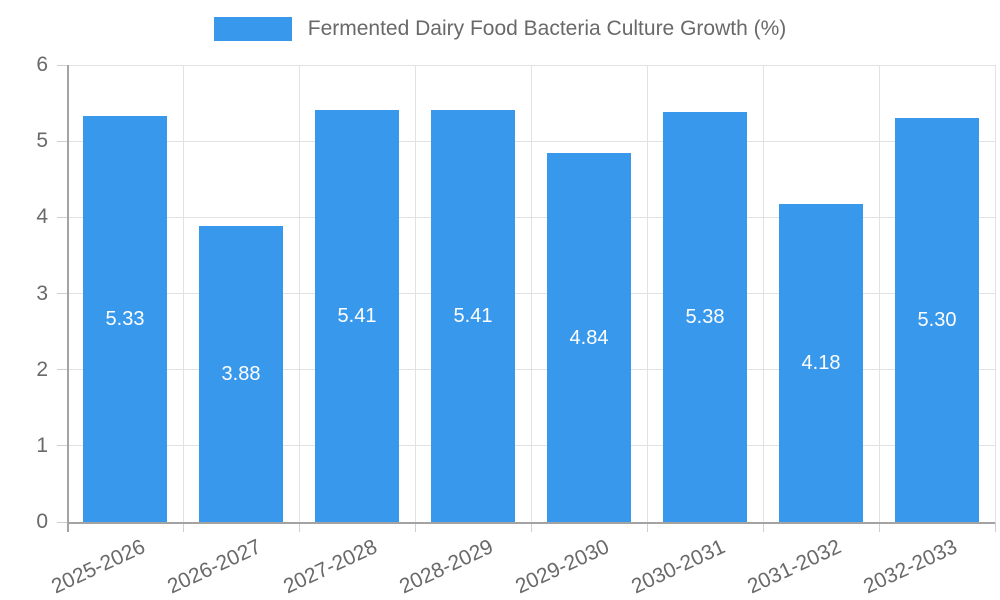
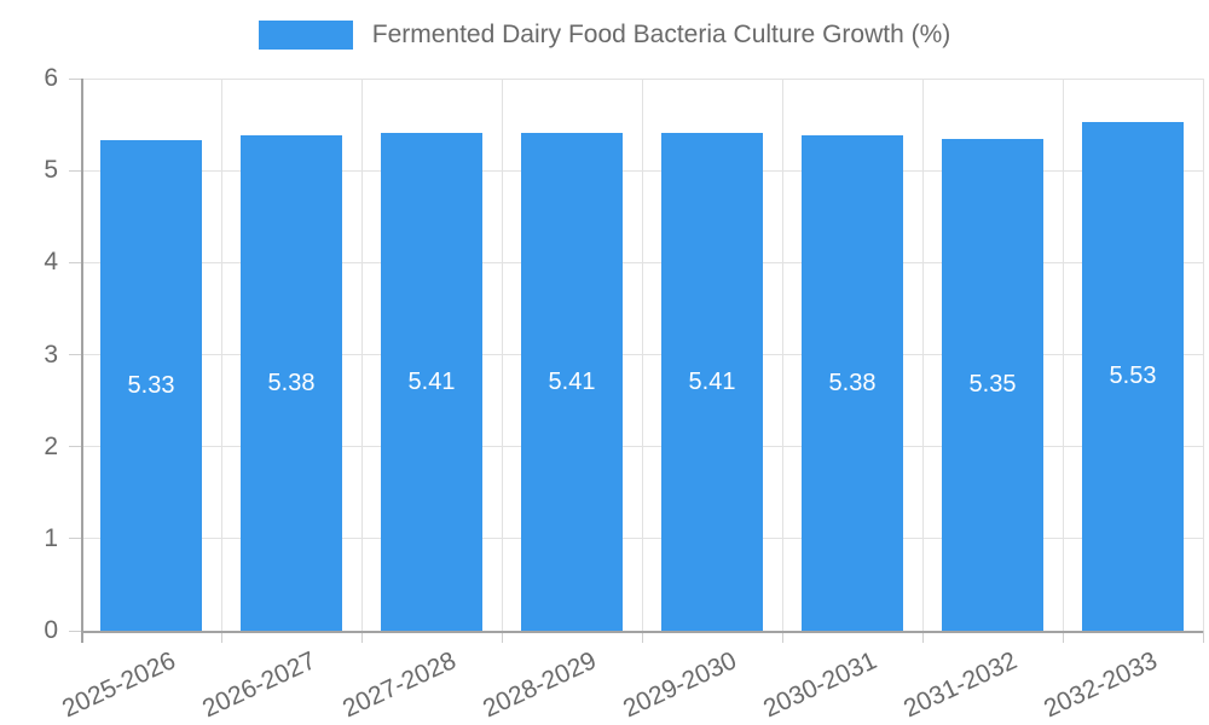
2026-2027: 3.88 -> 5.38
2029-2030: 4.84 -> 5.41
2031-2032: 4.18 -> 5.35
2032-2033: 5.30 -> 5.53
